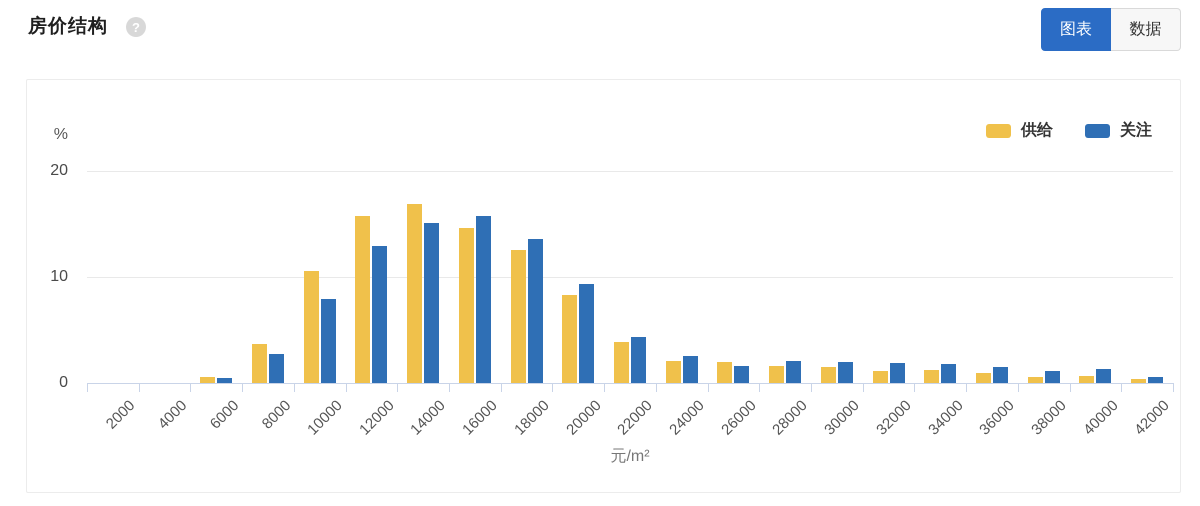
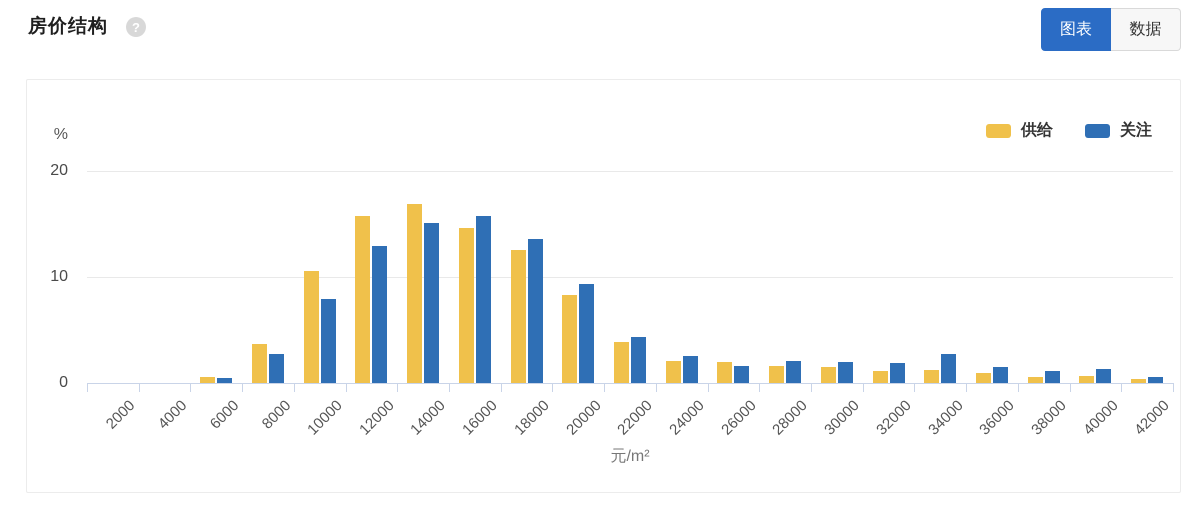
关注/34000: 1.8 -> 2.7
